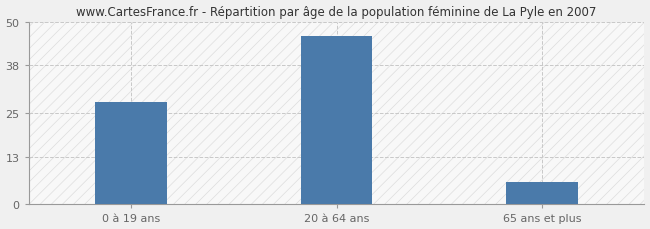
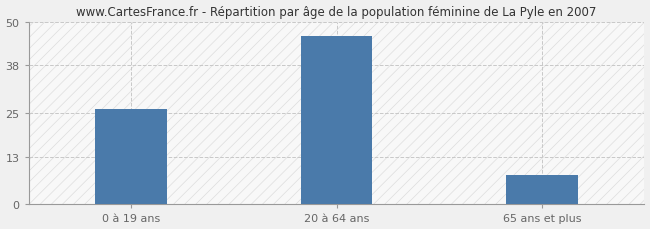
0 à 19 ans: 28 -> 26
65 ans et plus: 6 -> 8
